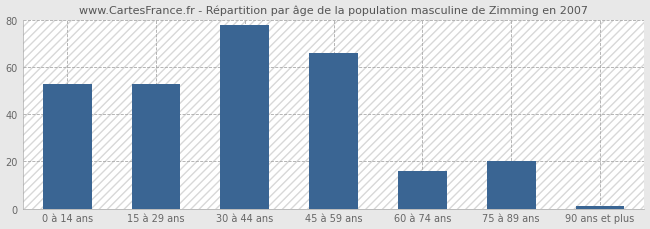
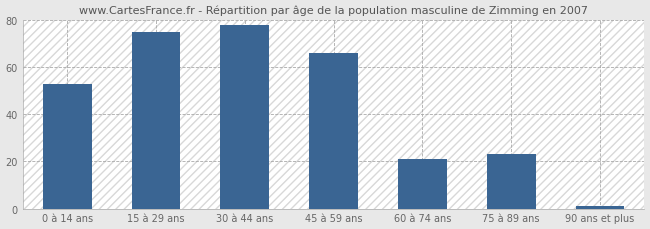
15 à 29 ans: 53 -> 75
60 à 74 ans: 16 -> 21
75 à 89 ans: 20 -> 23
